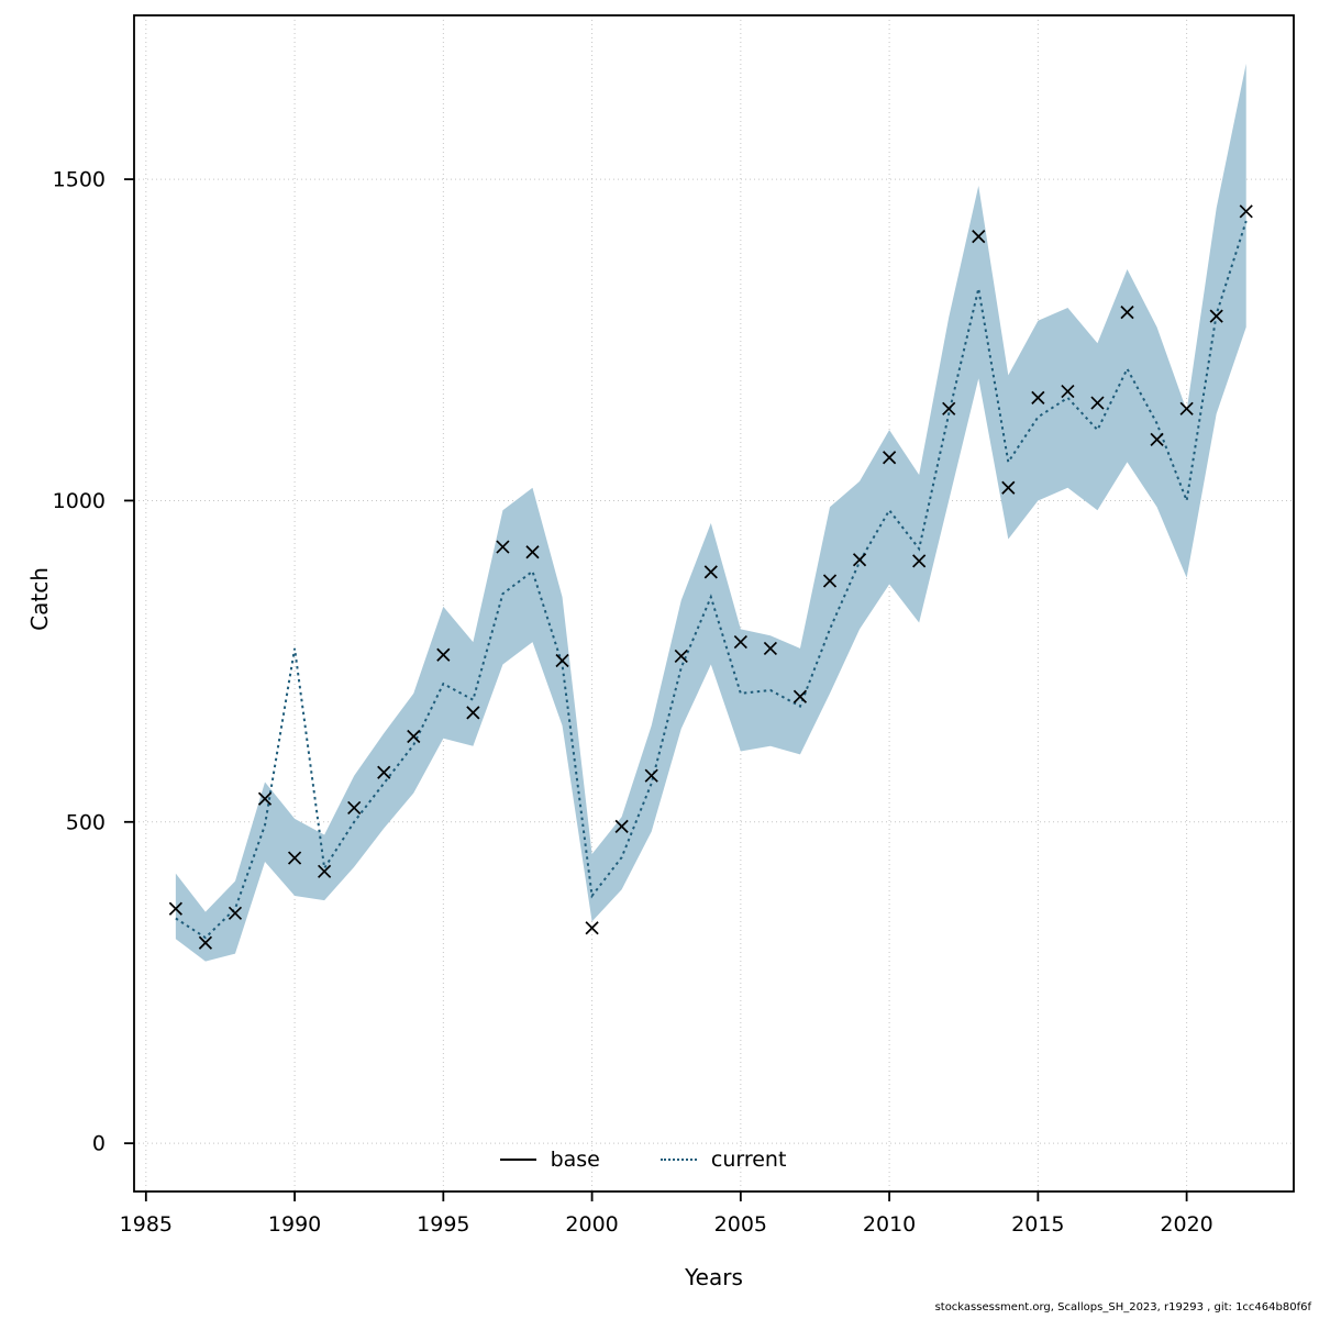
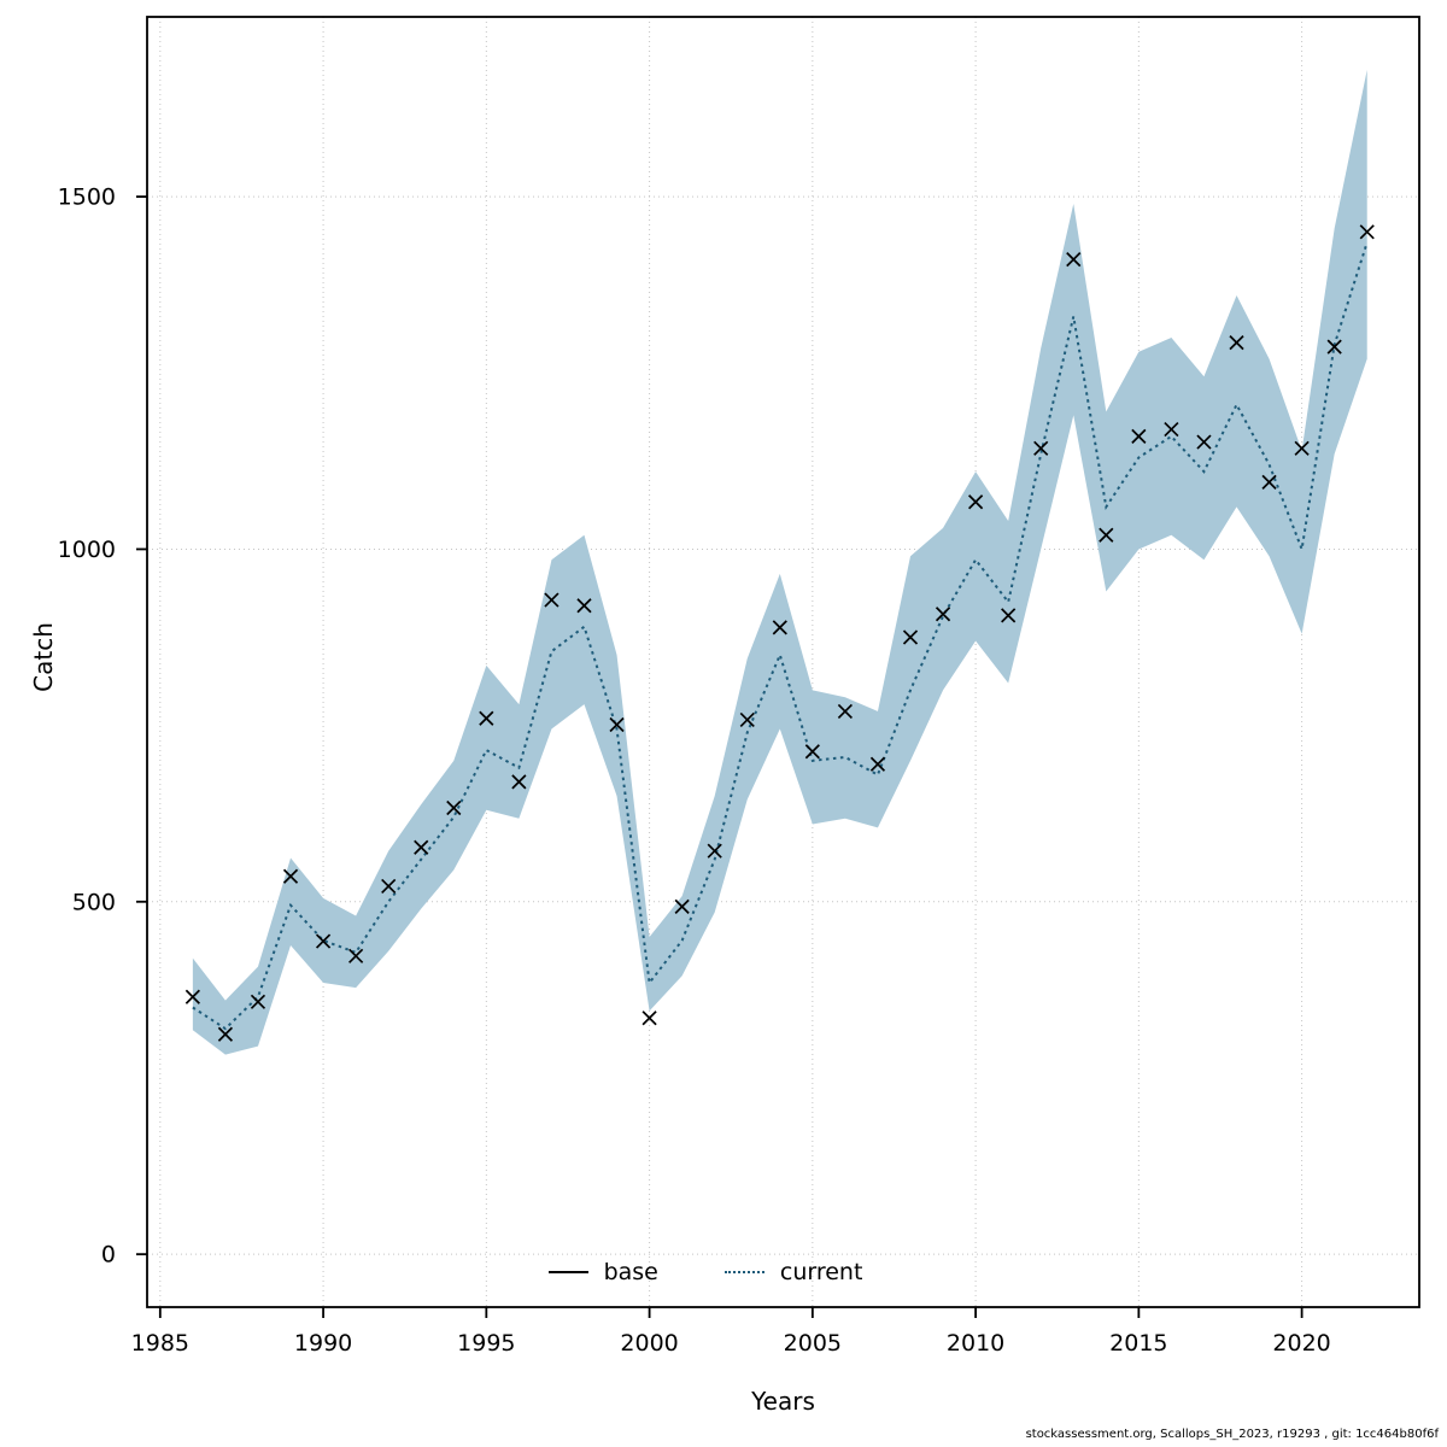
current/1990: 770 -> 440
base/2005: 780 -> 710
